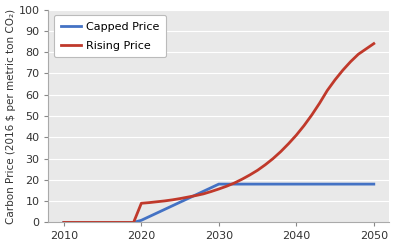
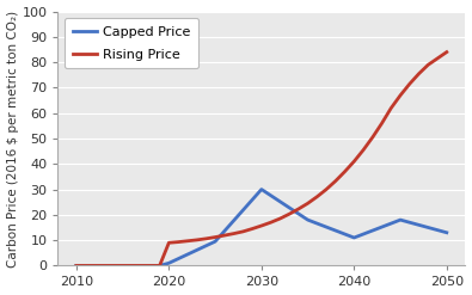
Capped Price/2030: 18.0 -> 30.0
Capped Price/2040: 18.0 -> 11.0
Capped Price/2050: 18.0 -> 13.0
